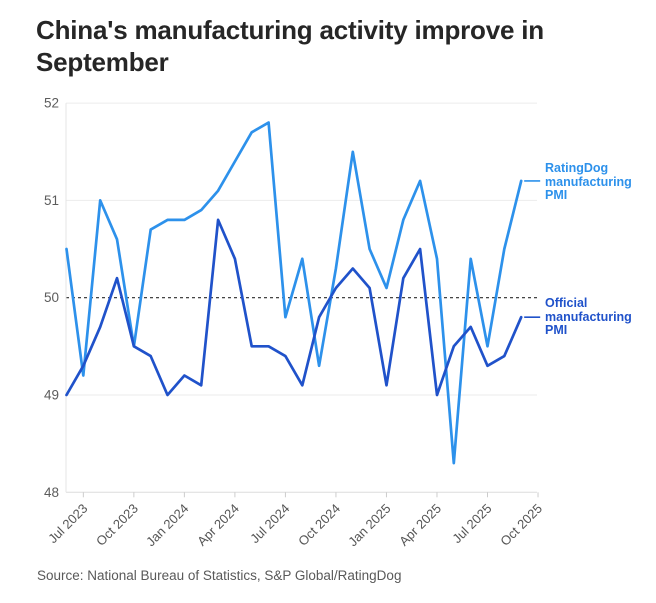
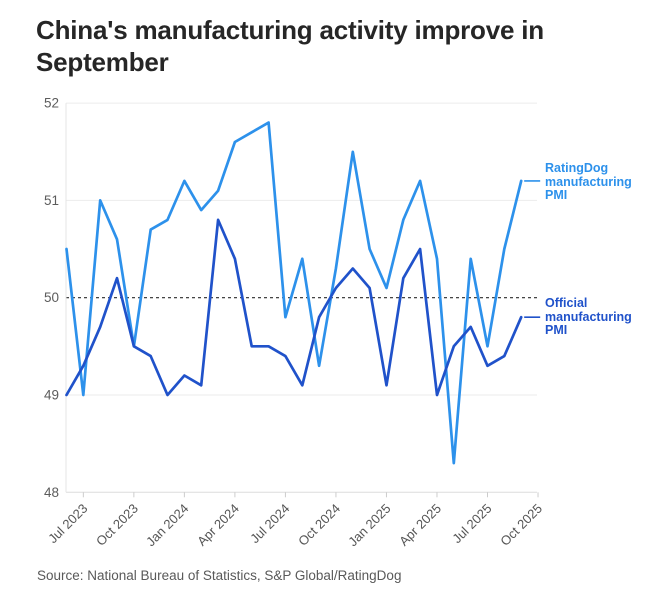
RatingDog manufacturing PMI/Jul 2023: 49.2 -> 49.0
RatingDog manufacturing PMI/Jan 2024: 50.8 -> 51.2
RatingDog manufacturing PMI/Apr 2024: 51.4 -> 51.6
